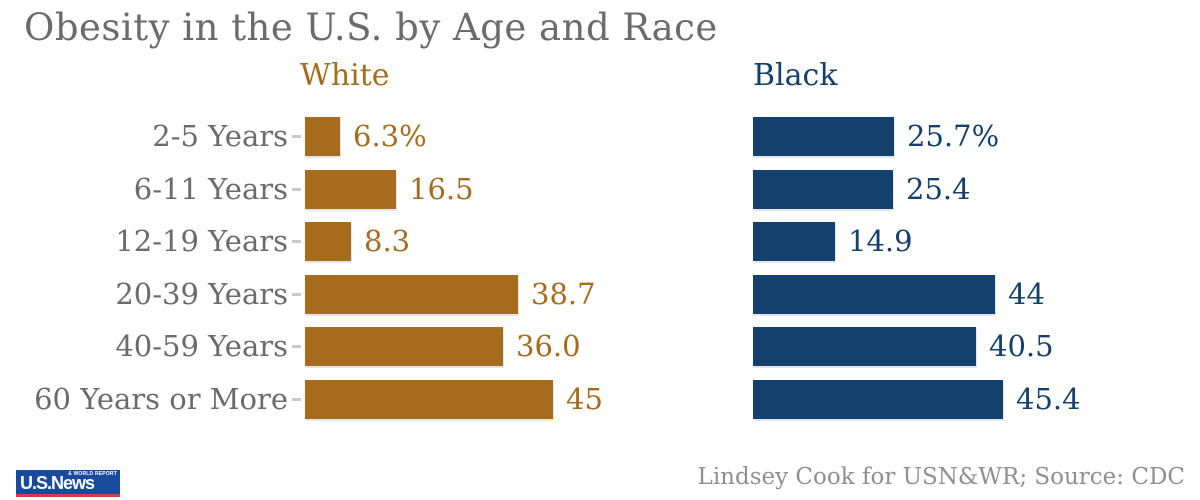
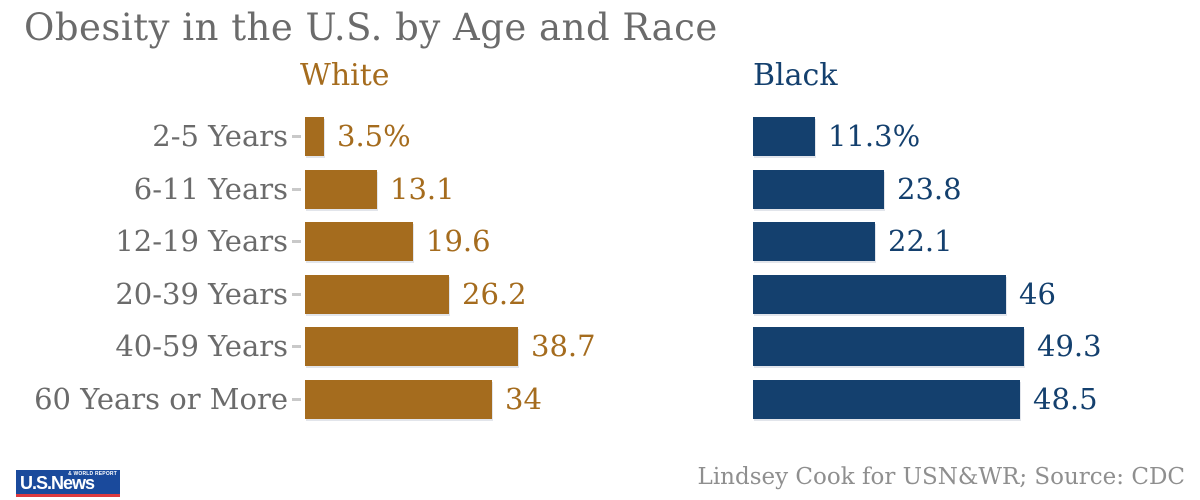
White/2-5 Years: 6.3% -> 3.5%
Black/2-5 Years: 25.7% -> 11.3%
White/6-11 Years: 16.5 -> 13.1
Black/6-11 Years: 25.4 -> 23.8
White/12-19 Years: 8.3 -> 19.6
Black/12-19 Years: 14.9 -> 22.1
White/20-39 Years: 38.7 -> 26.2
Black/20-39 Years: 44 -> 46
White/40-59 Years: 36.0 -> 38.7
Black/40-59 Years: 40.5 -> 49.3
White/60 Years or More: 45 -> 34
Black/60 Years or More: 45.4 -> 48.5
